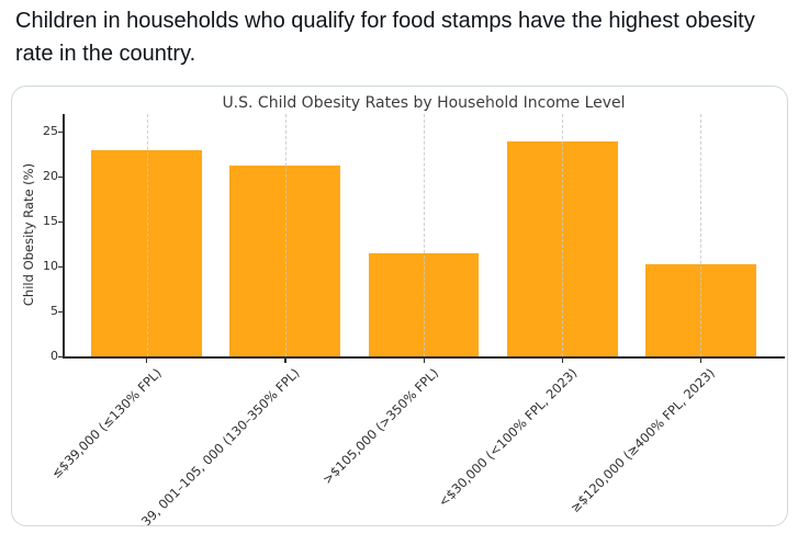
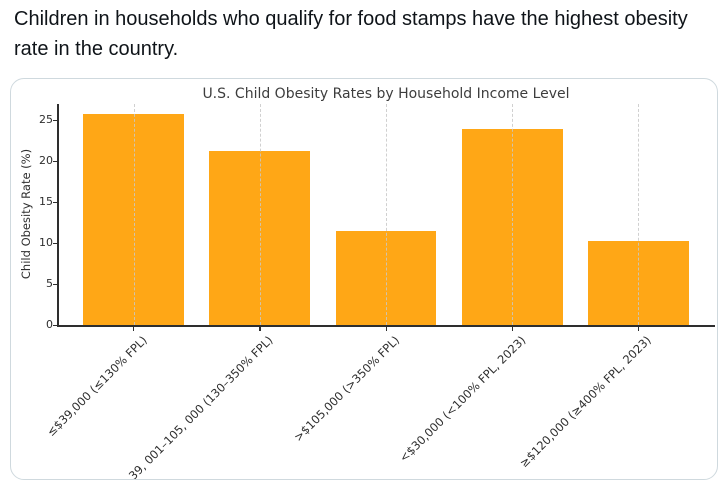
≤$39,000 (≤130% FPL): 23 -> 26
